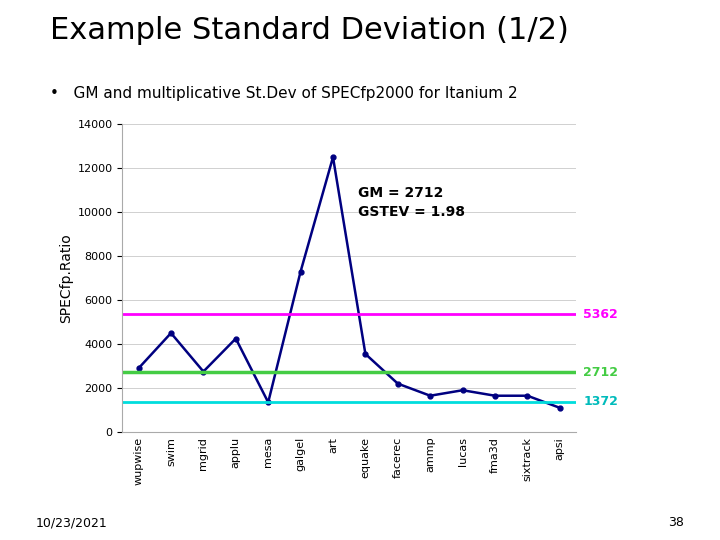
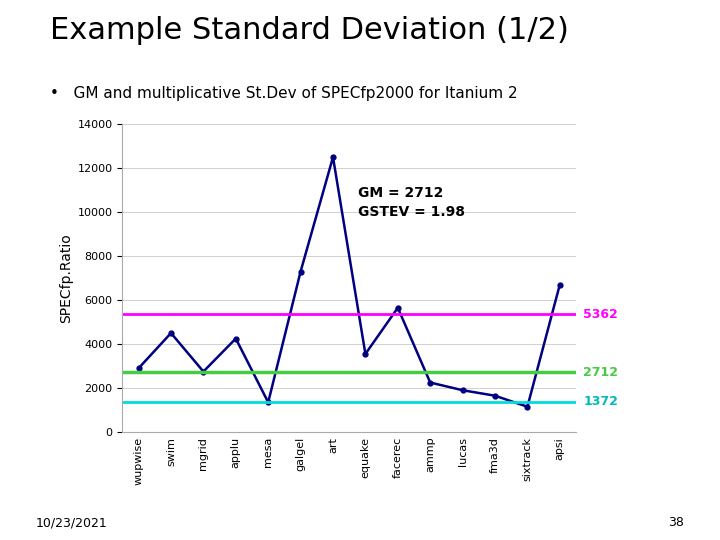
facerec: 2200 -> 5650
ammp: 1650 -> 2250
sixtrack: 1650 -> 1150
apsi: 1100 -> 6700
